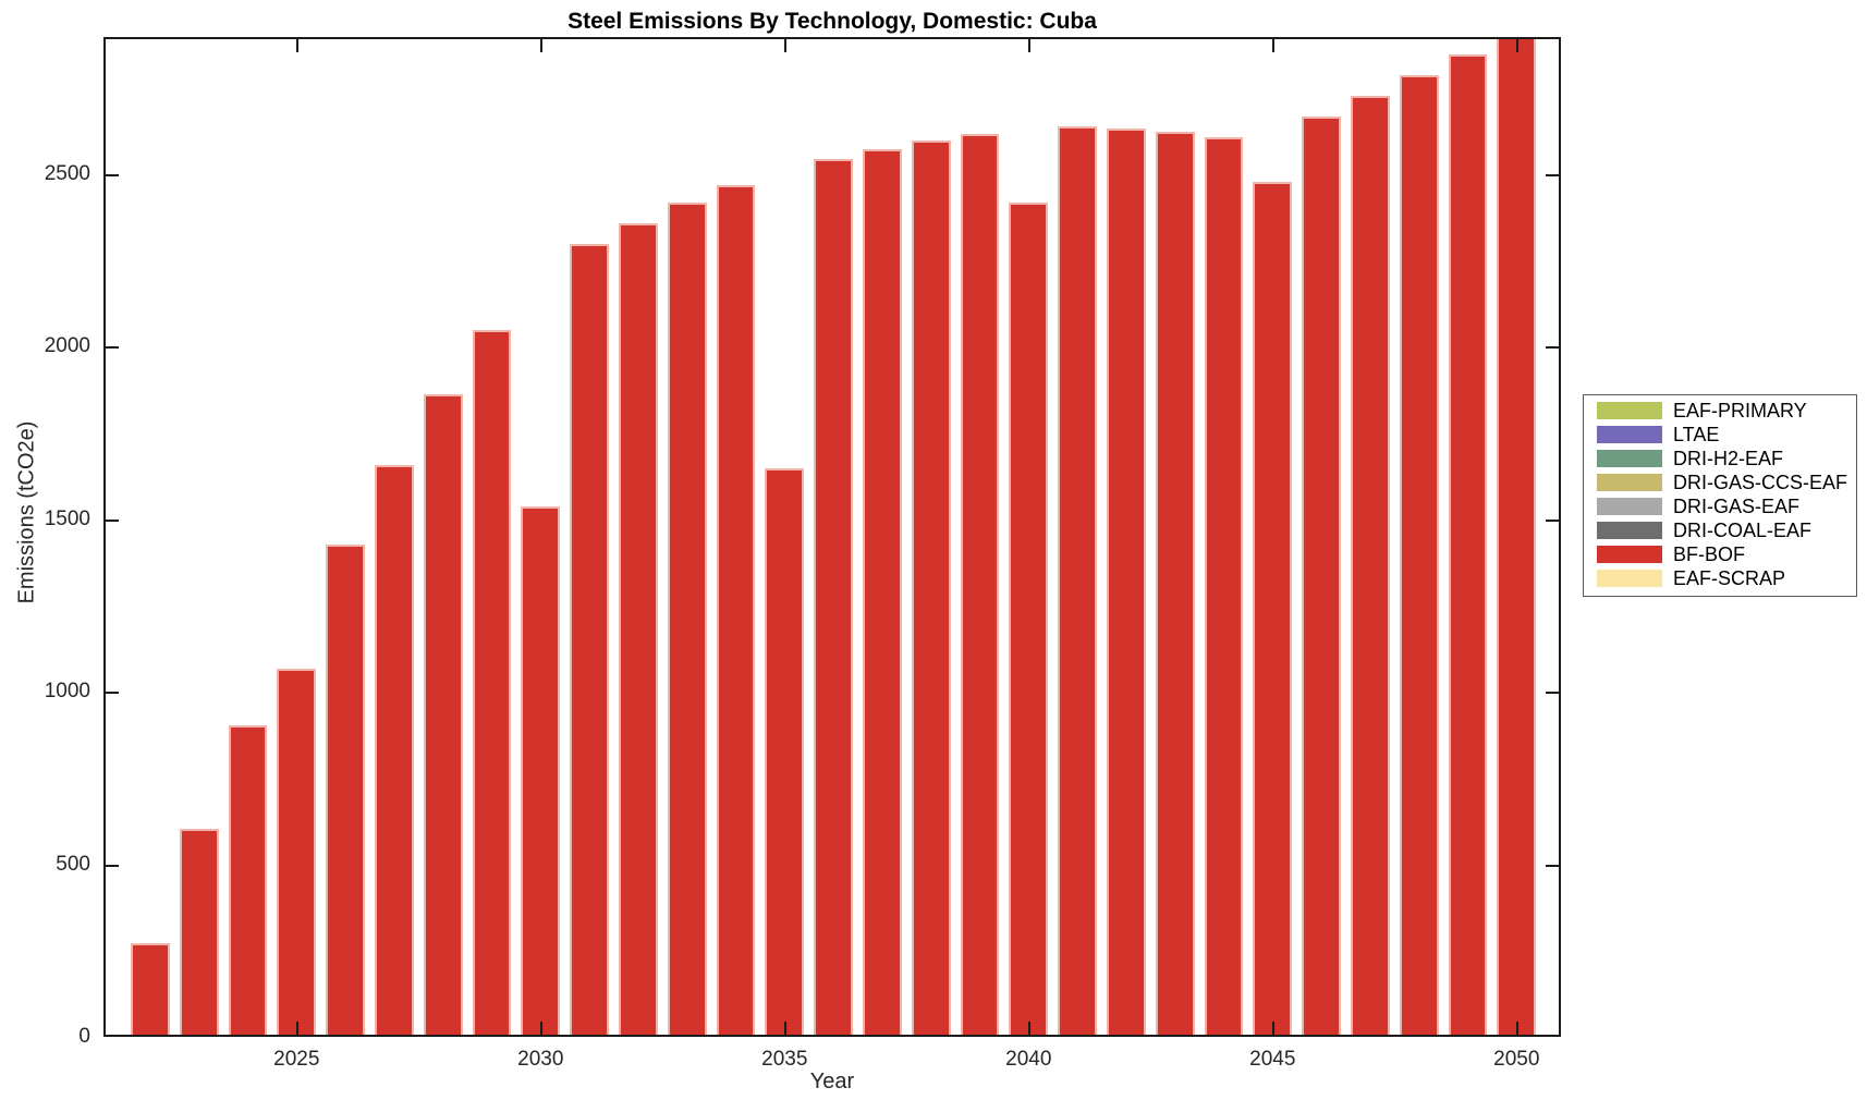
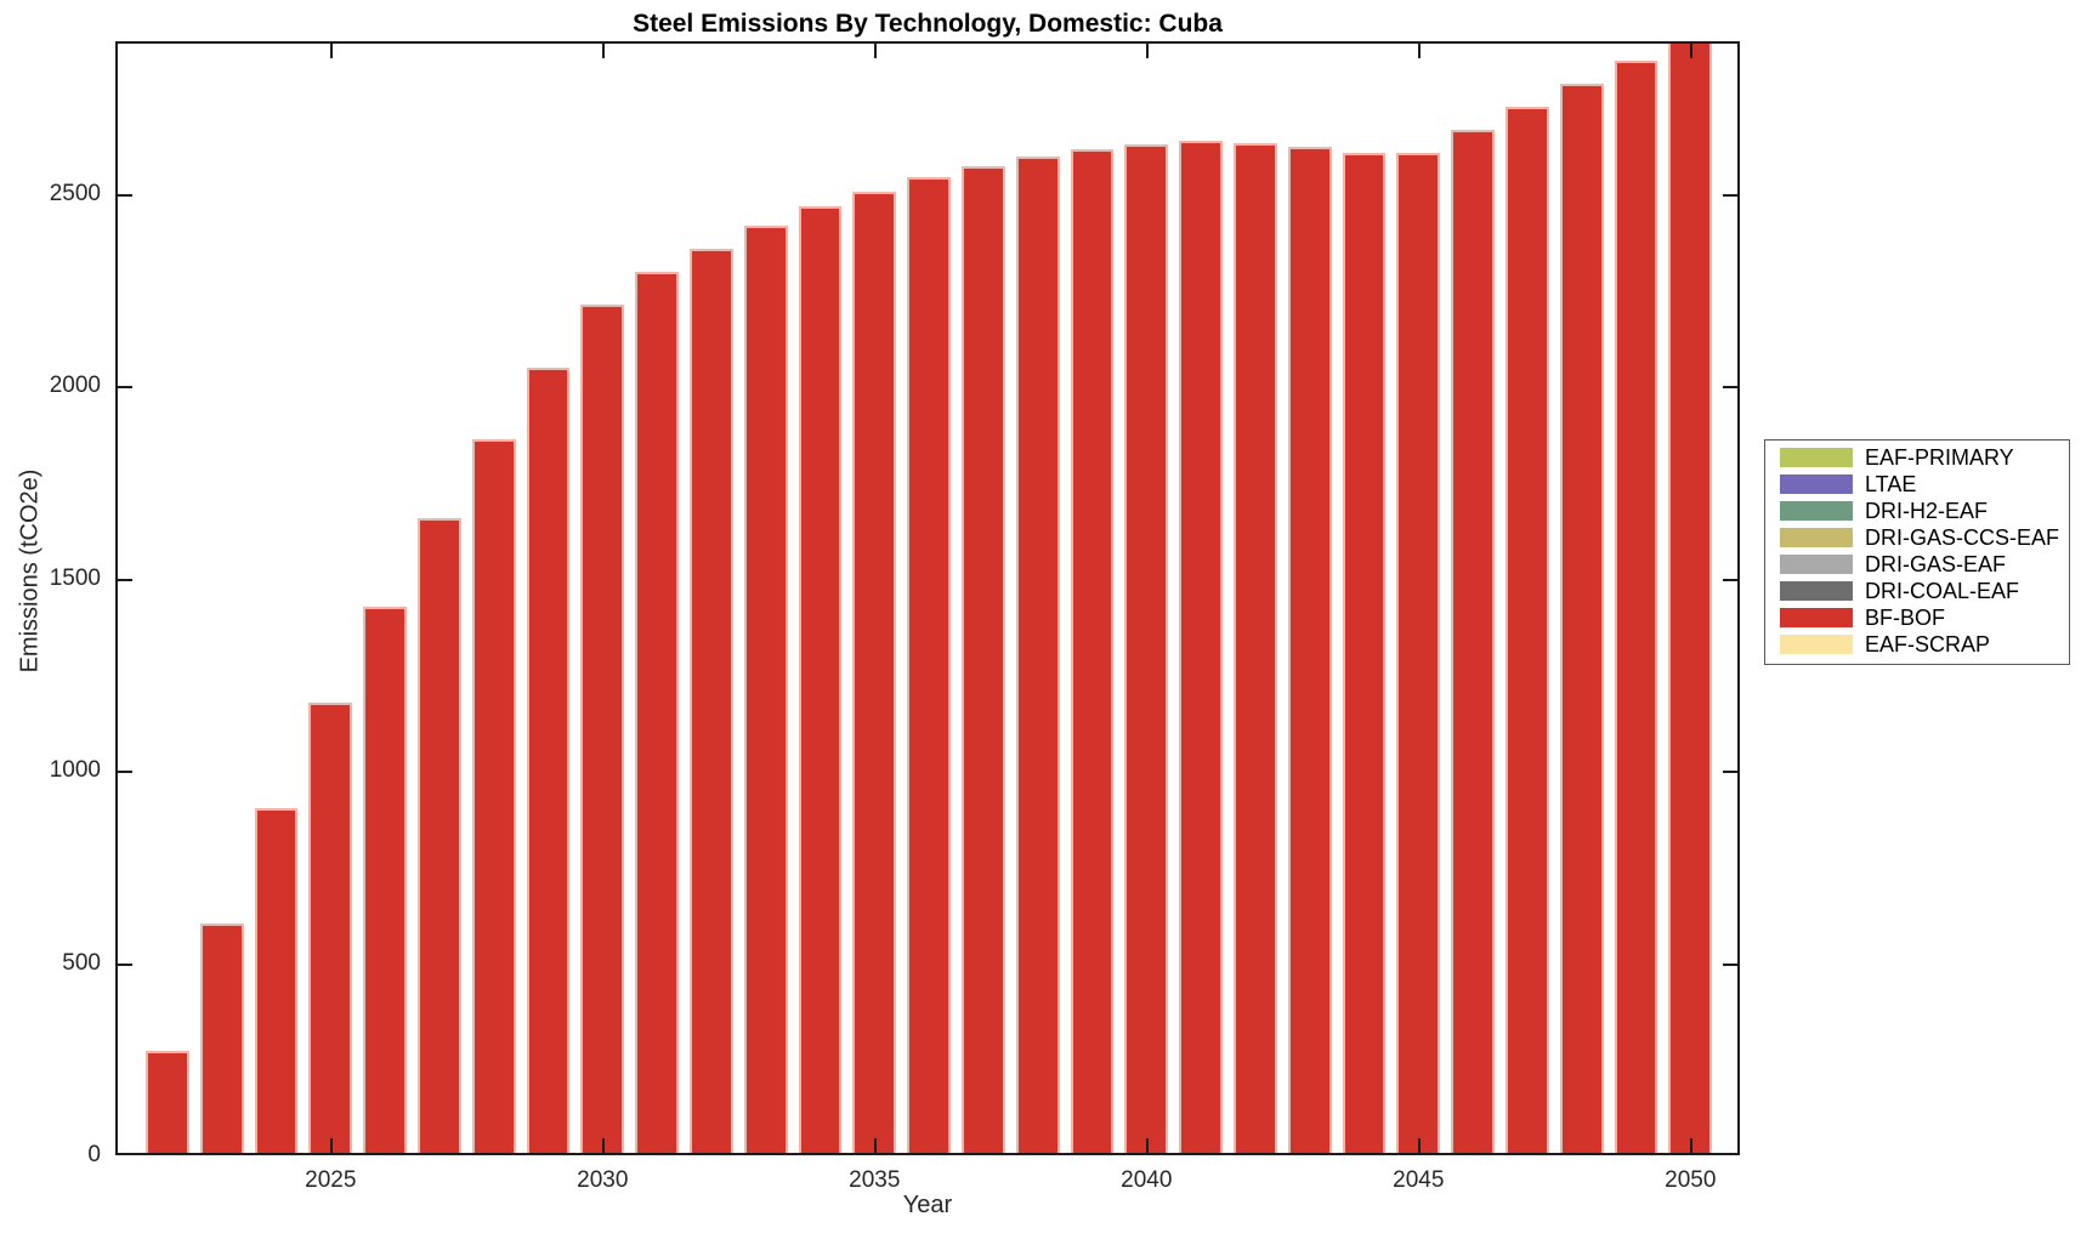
2025: 1060 -> 1170
2030: 1530 -> 2200
2035: 1640 -> 2500
2040: 2410 -> 2620
2045: 2470 -> 2600
